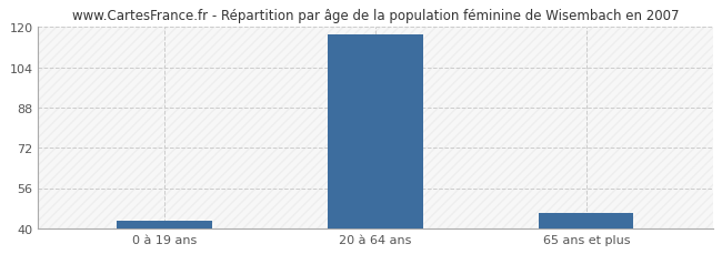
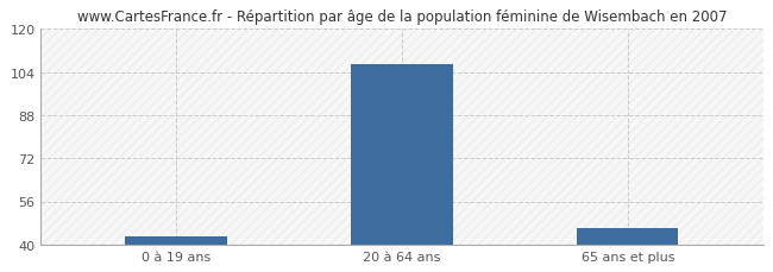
20 à 64 ans: 117 -> 107
